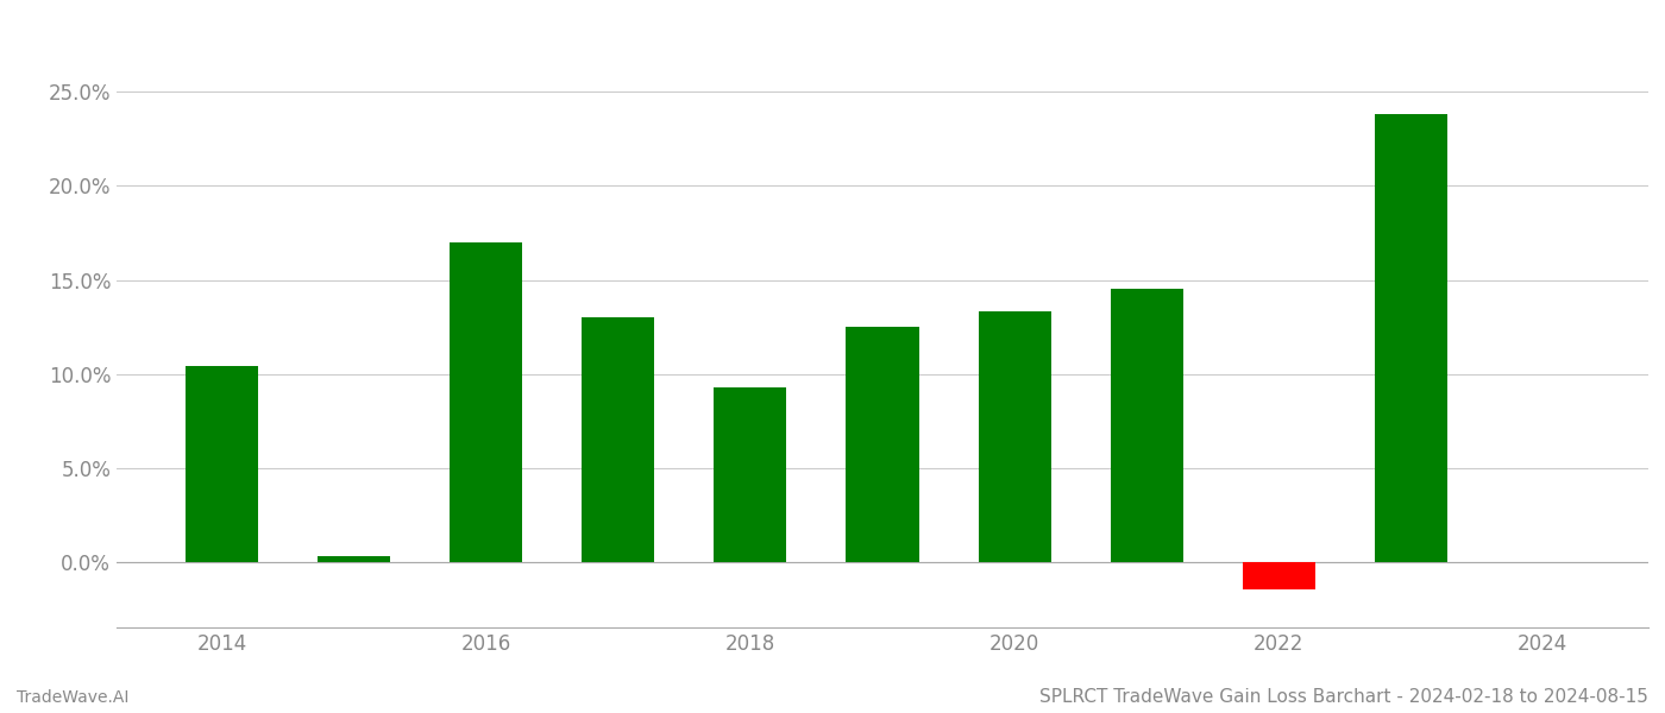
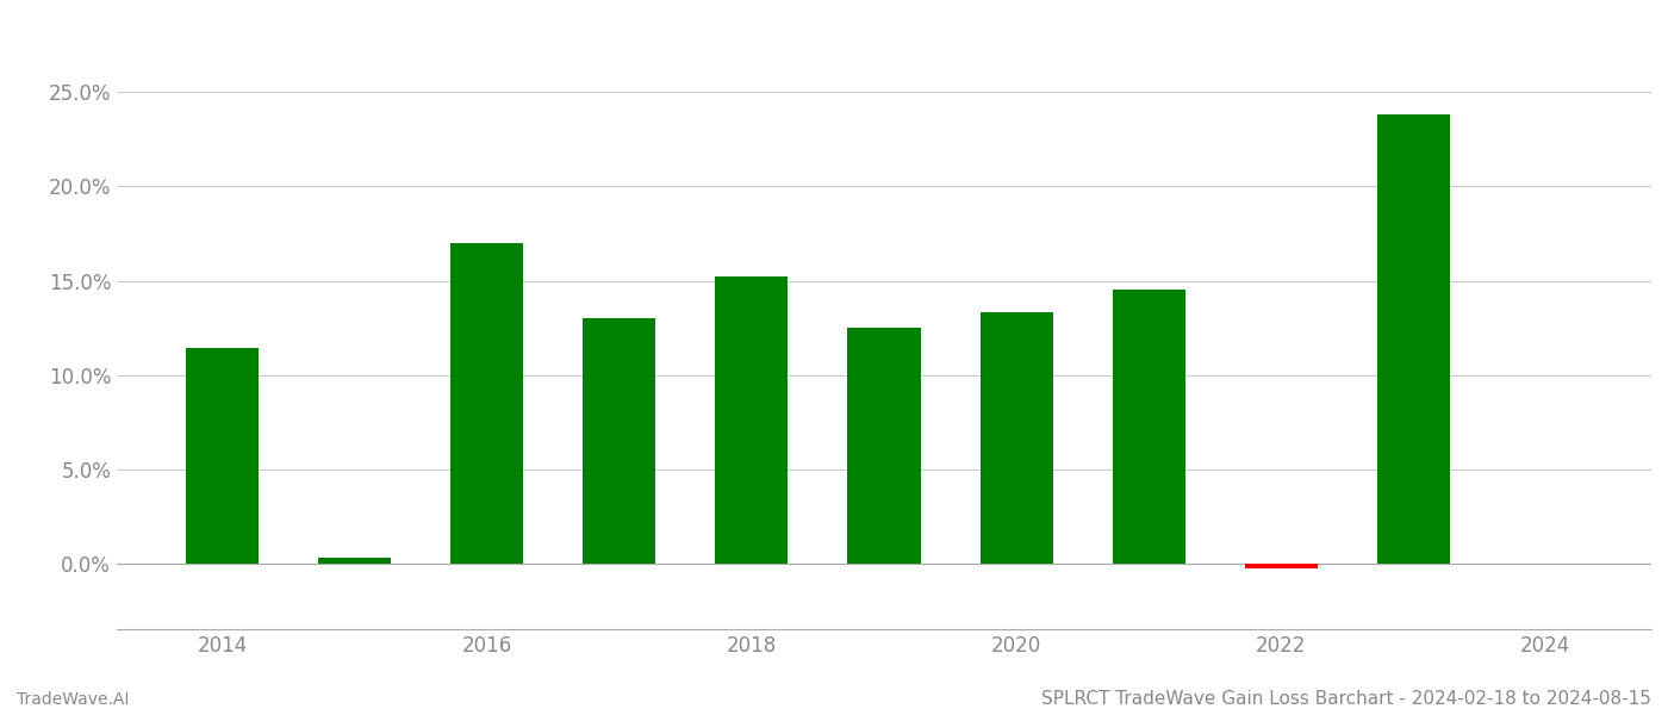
2014: 10.4% -> 11.4%
2018: 9.3% -> 15.2%
2022: -1.5% -> -0.3%
